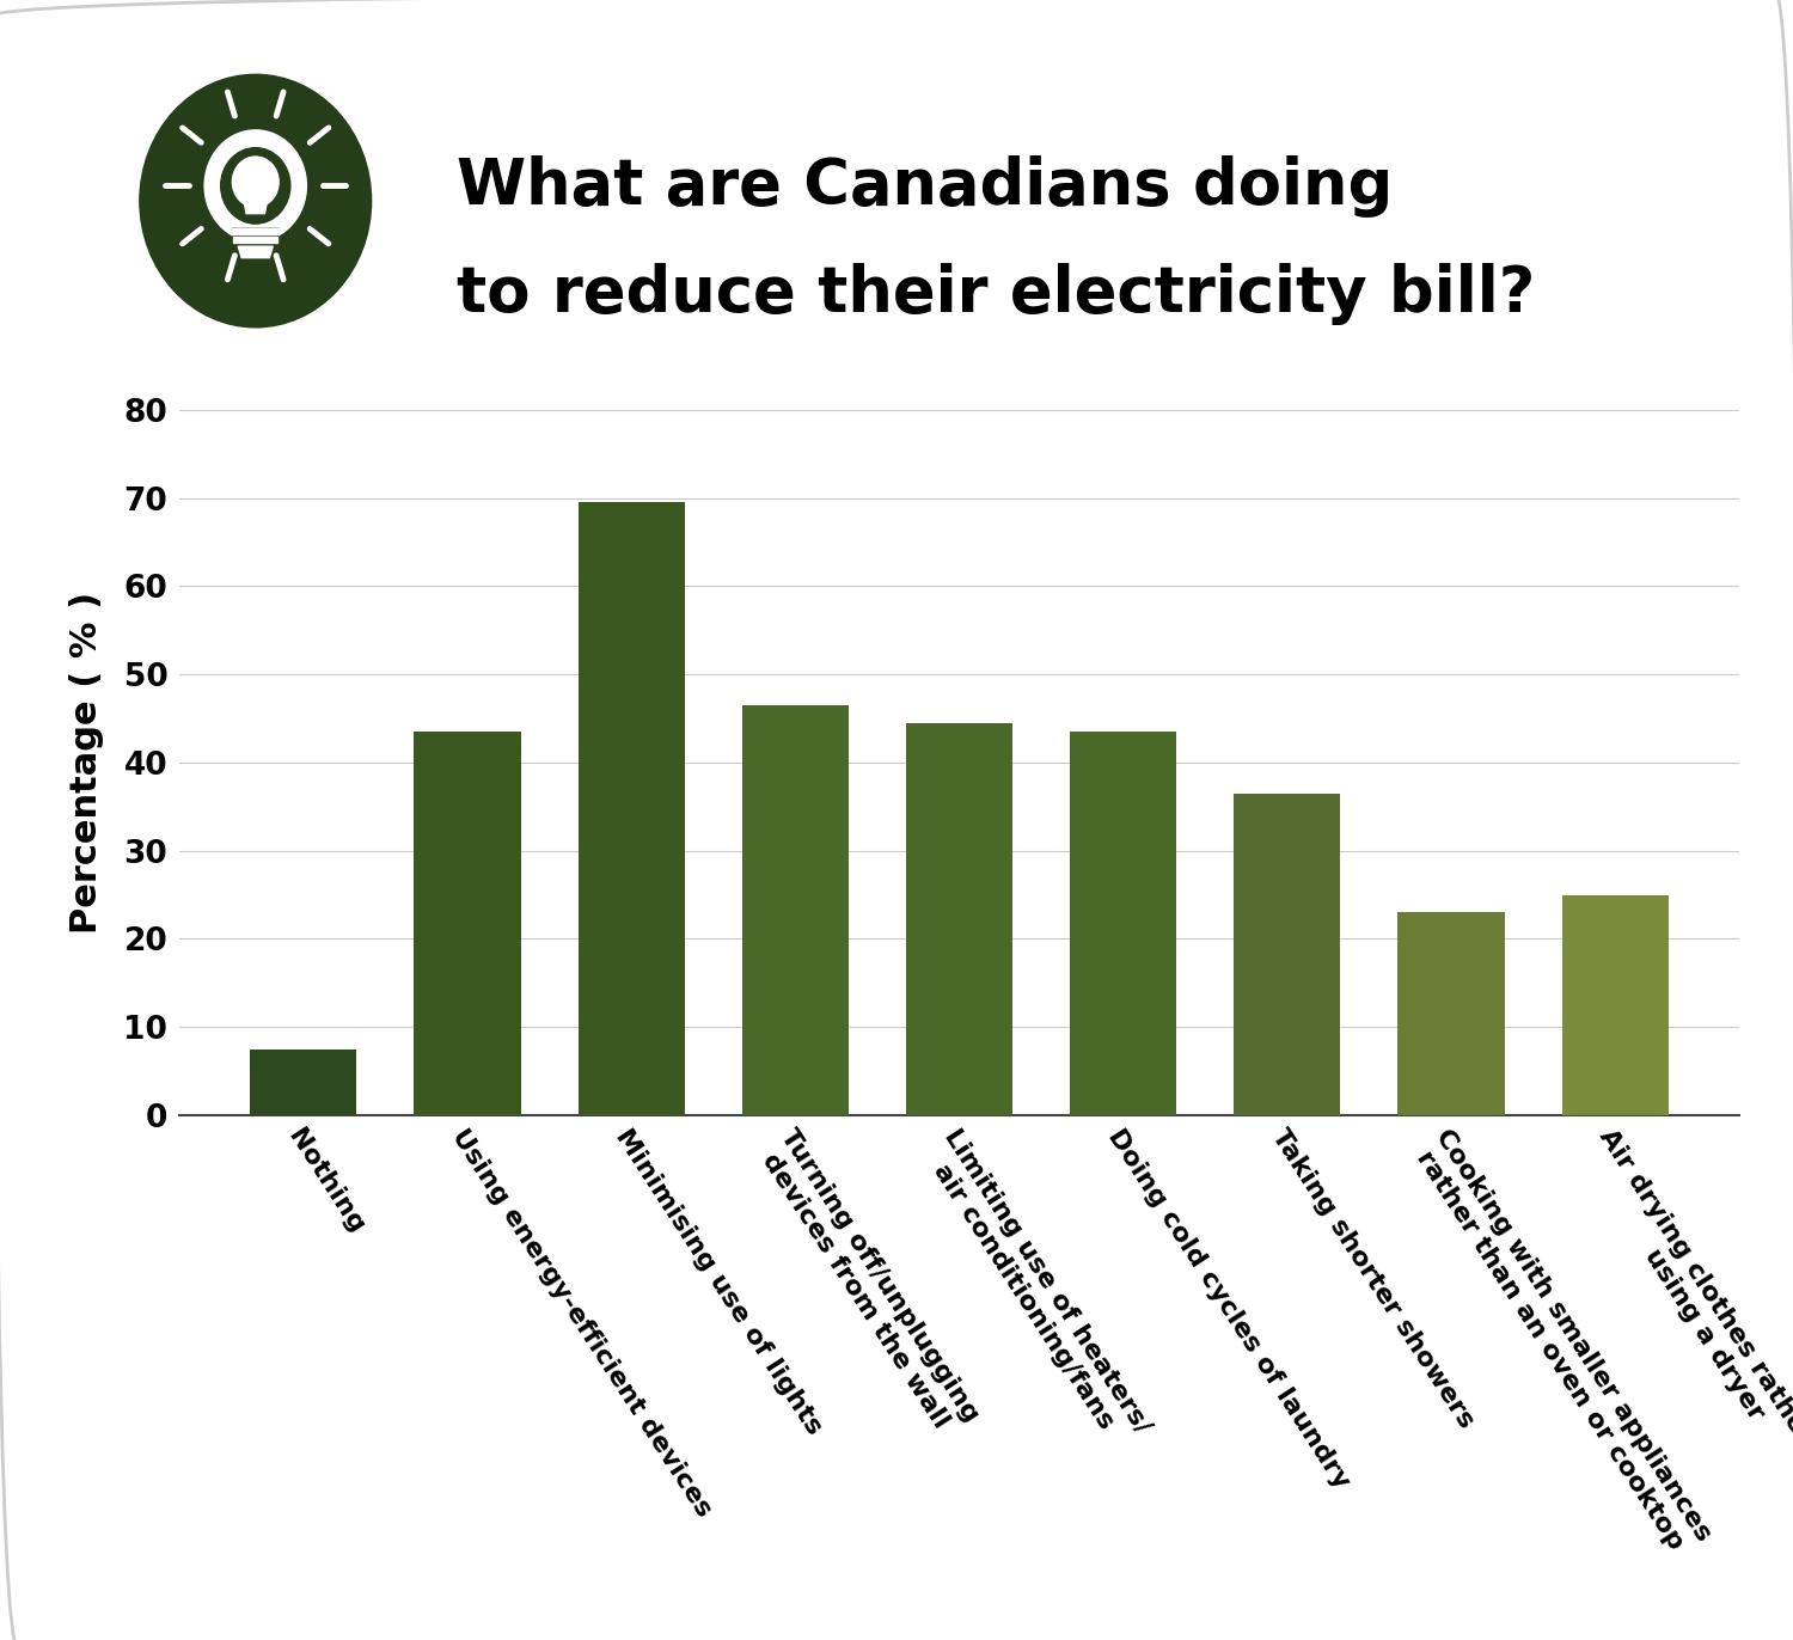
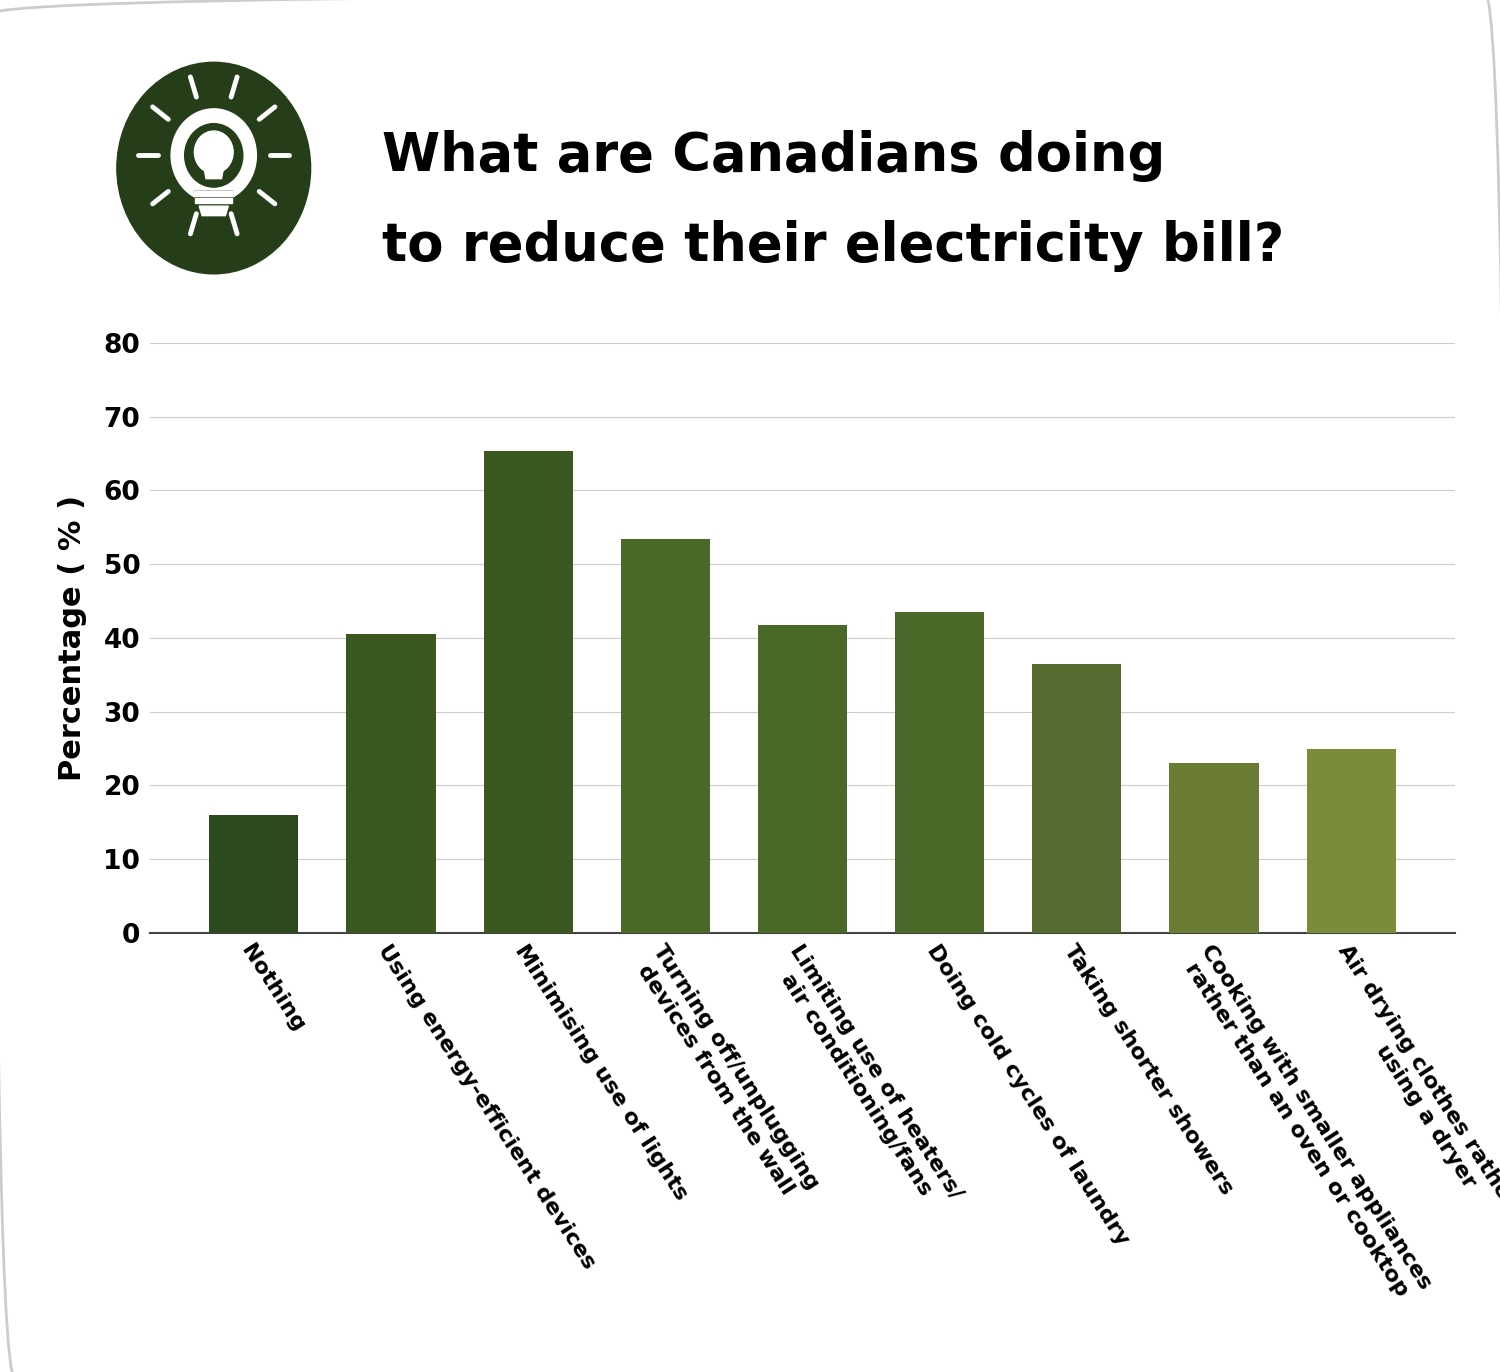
Nothing: 7.5 -> 16.0
Using energy-efficient devices: 43.5 -> 40.6
Minimising use of lights: 69.5 -> 65.4
Turning off/unplugging devices from the wall: 46.5 -> 53.4
Limiting use of heaters/ air conditioning/fans: 44.5 -> 41.8
